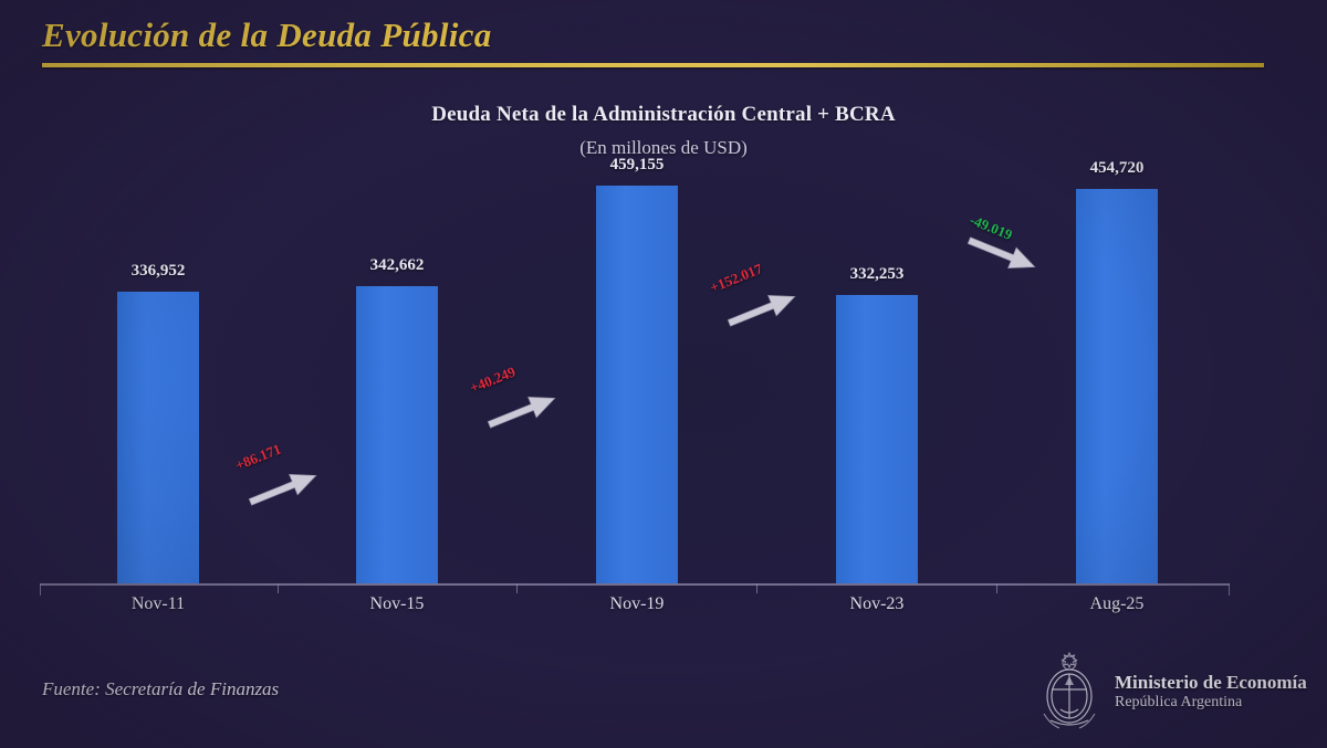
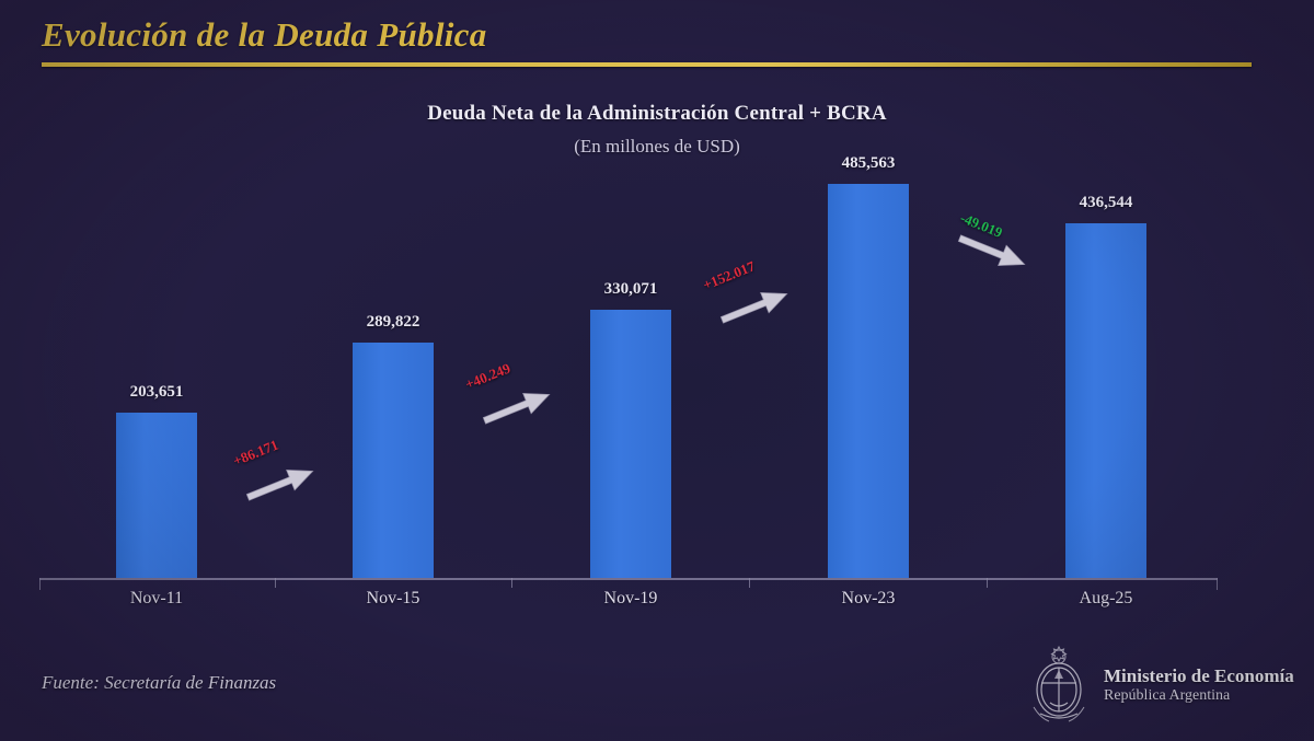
Nov-11: 336,952 -> 203,651
Nov-15: 342,662 -> 289,822
Nov-19: 459,155 -> 330,071
Nov-23: 332,253 -> 485,563
Aug-25: 454,720 -> 436,544
